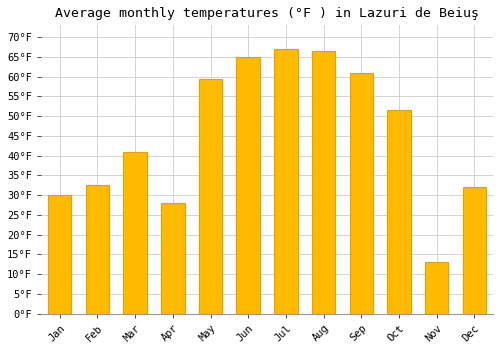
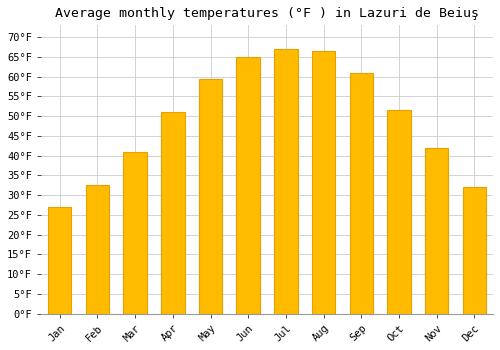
Jan: 30.0°F -> 27.0°F
Apr: 28.0°F -> 51.0°F
Nov: 13.0°F -> 42.0°F
